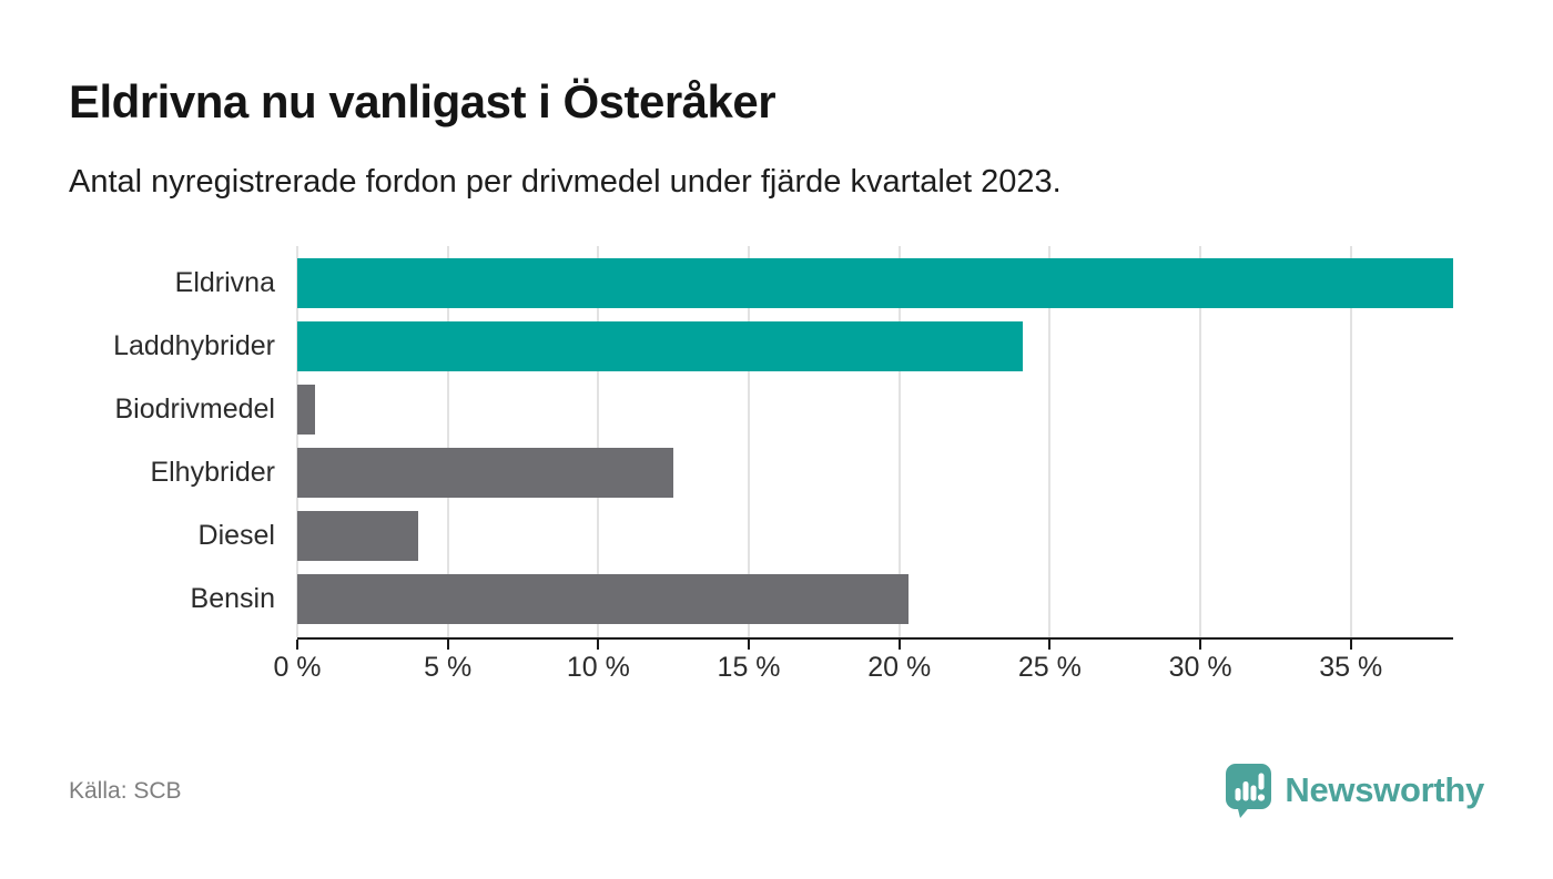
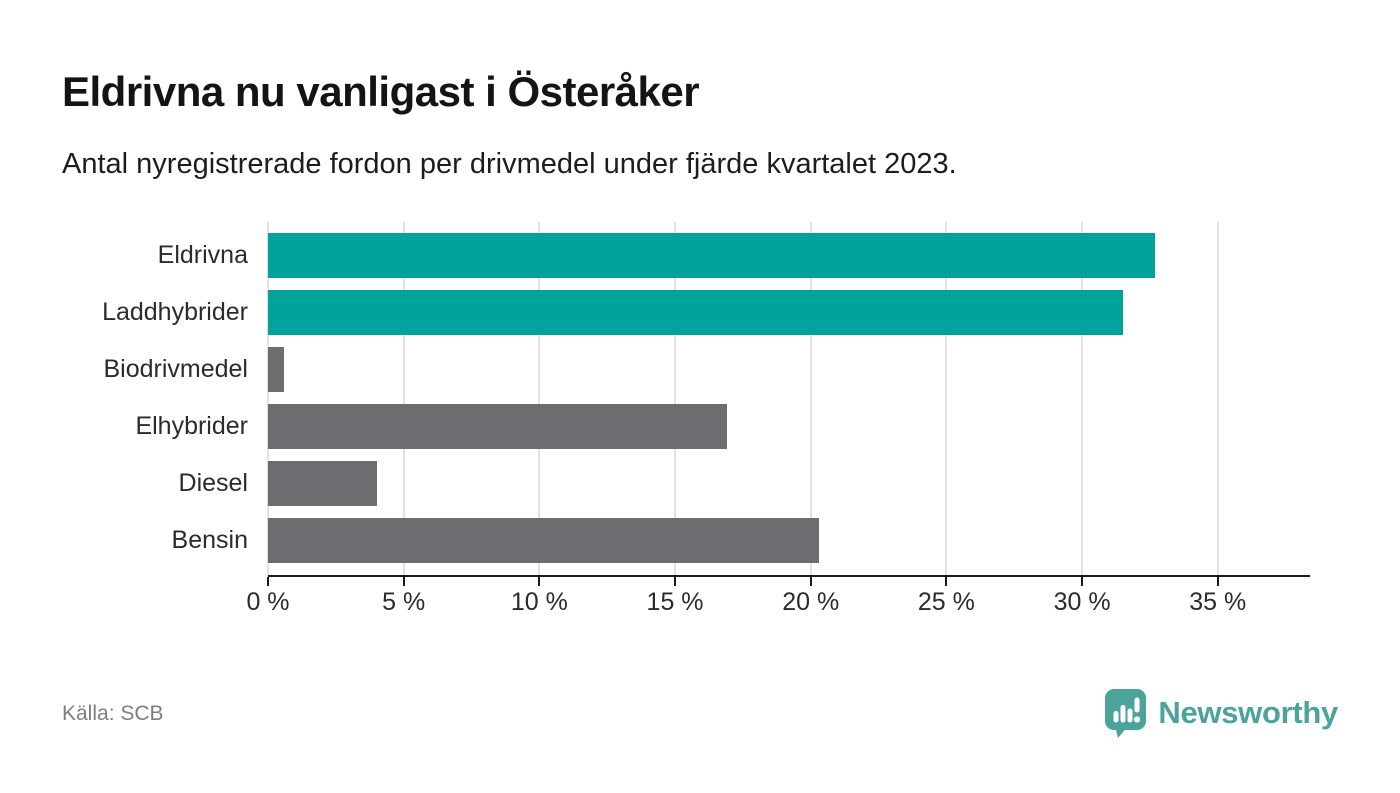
Eldrivna: 38.4% -> 32.7%
Laddhybrider: 24.1% -> 31.5%
Elhybrider: 12.5% -> 16.9%
